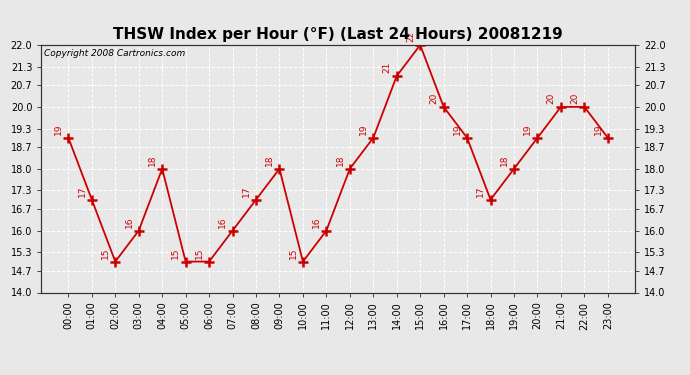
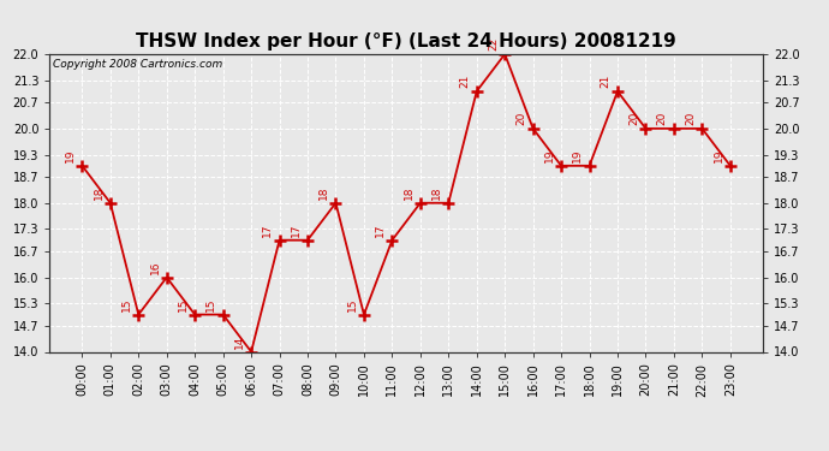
01:00: 17 -> 18
04:00: 18 -> 15
06:00: 15 -> 14
07:00: 16 -> 17
11:00: 16 -> 17
13:00: 19 -> 18
18:00: 17 -> 19
19:00: 18 -> 21
20:00: 19 -> 20
